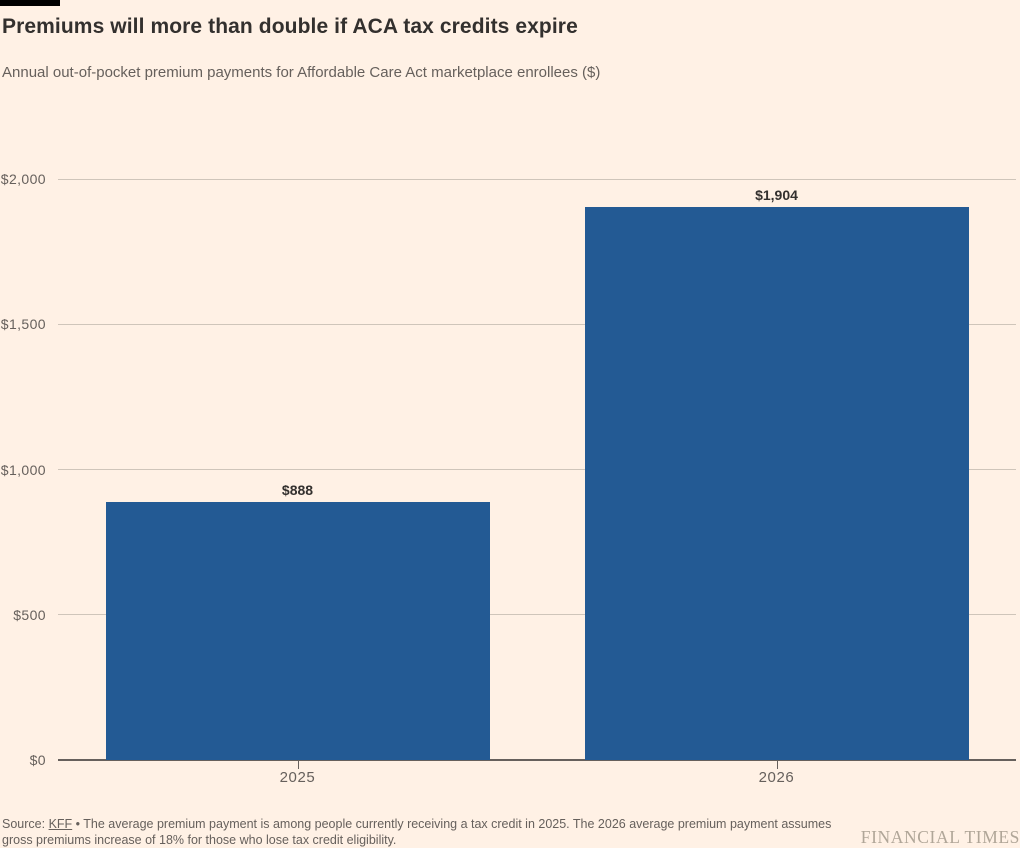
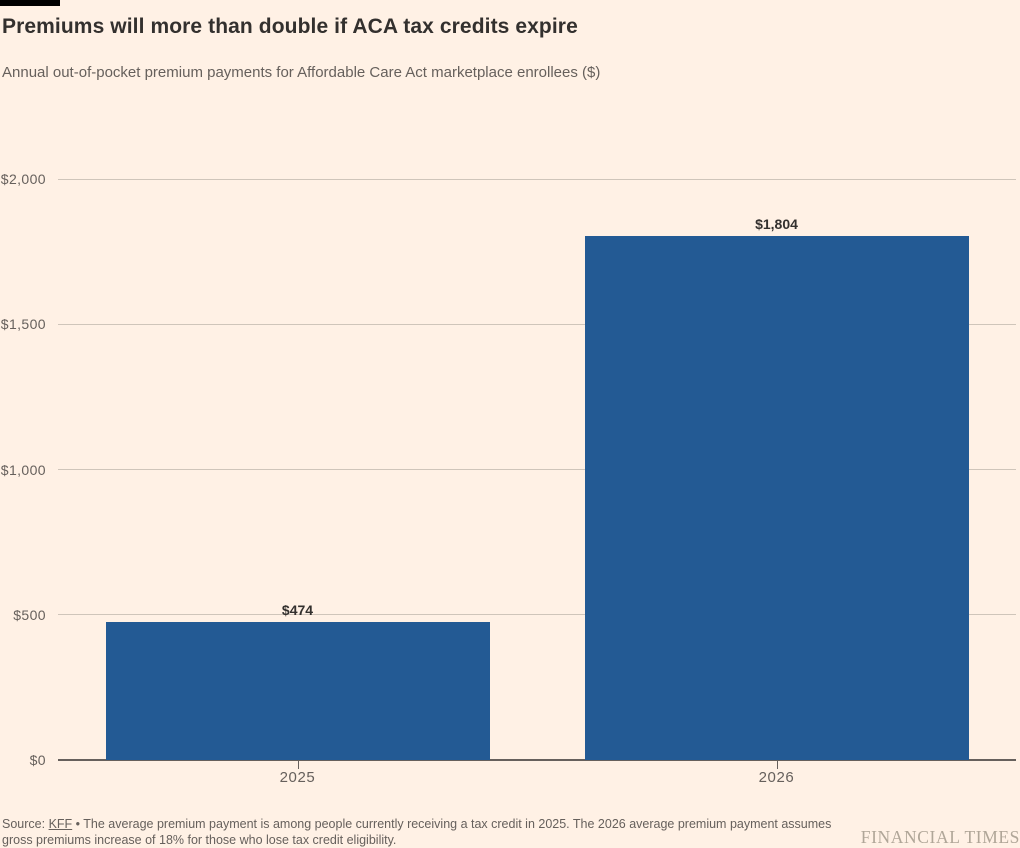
2025: $888 -> $474
2026: $1,904 -> $1,804
